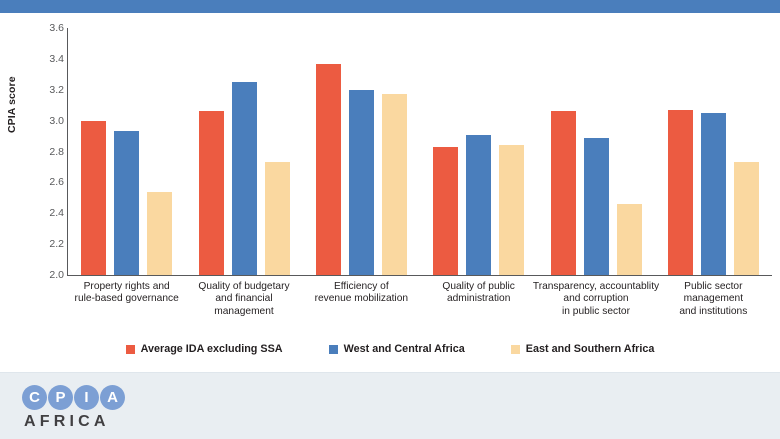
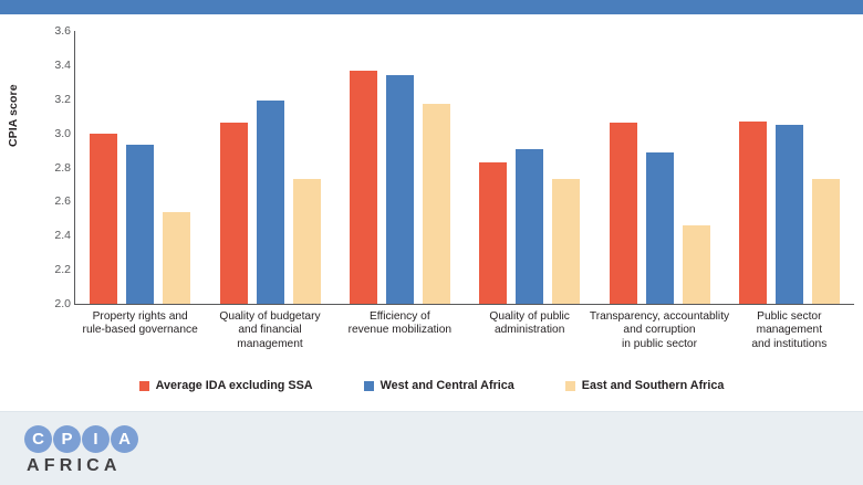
West and Central Africa/Quality of budgetary and financial management: 3.25 -> 3.19
West and Central Africa/Efficiency of revenue mobilization: 3.20 -> 3.34
East and Southern Africa/Quality of public administration: 2.84 -> 2.73
